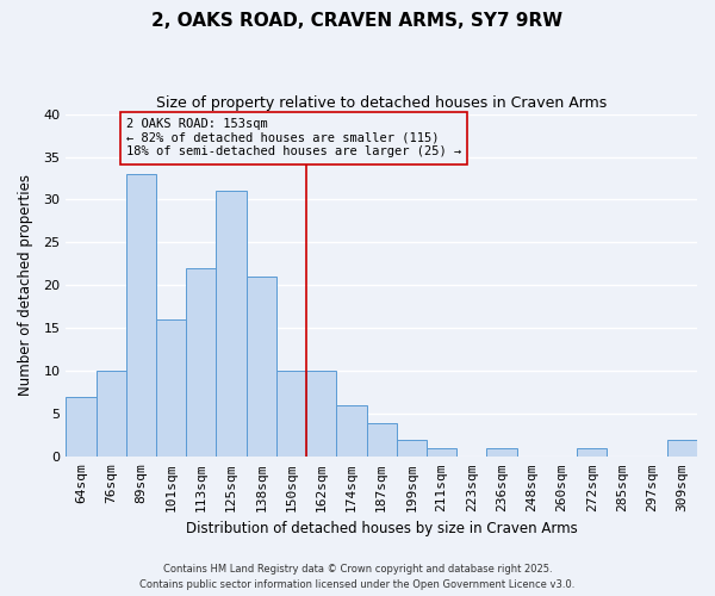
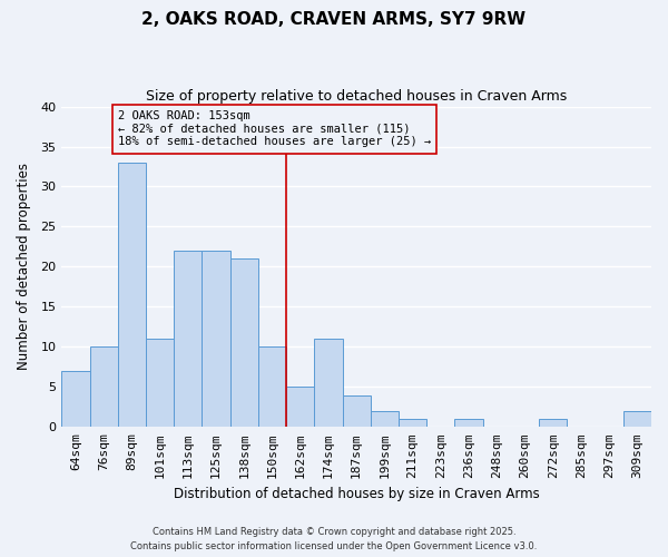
101sqm: 16 -> 11
125sqm: 31 -> 22
162sqm: 10 -> 5
174sqm: 6 -> 11
